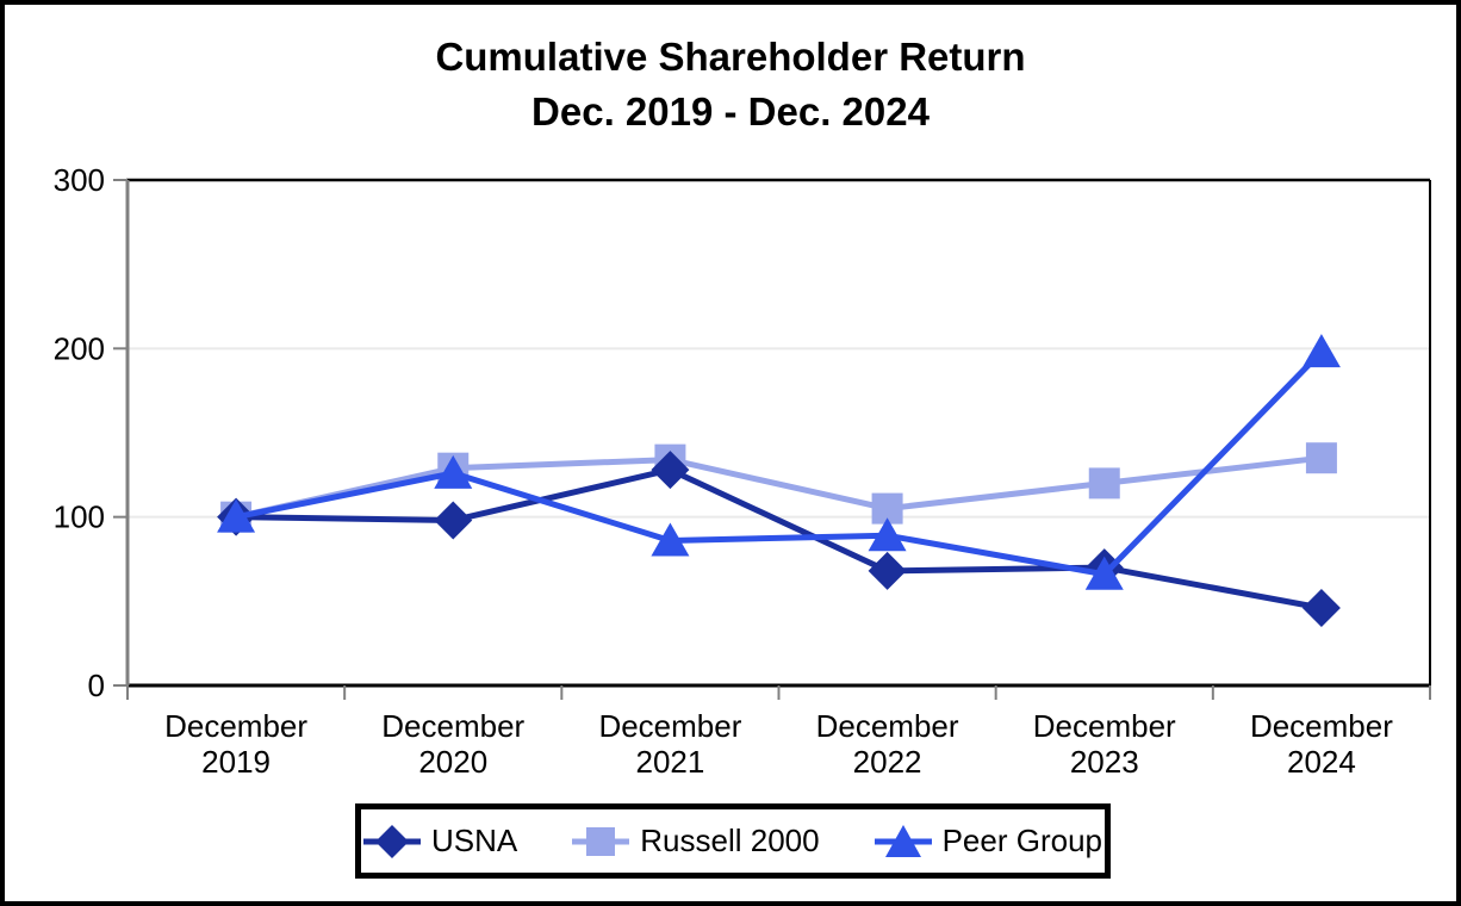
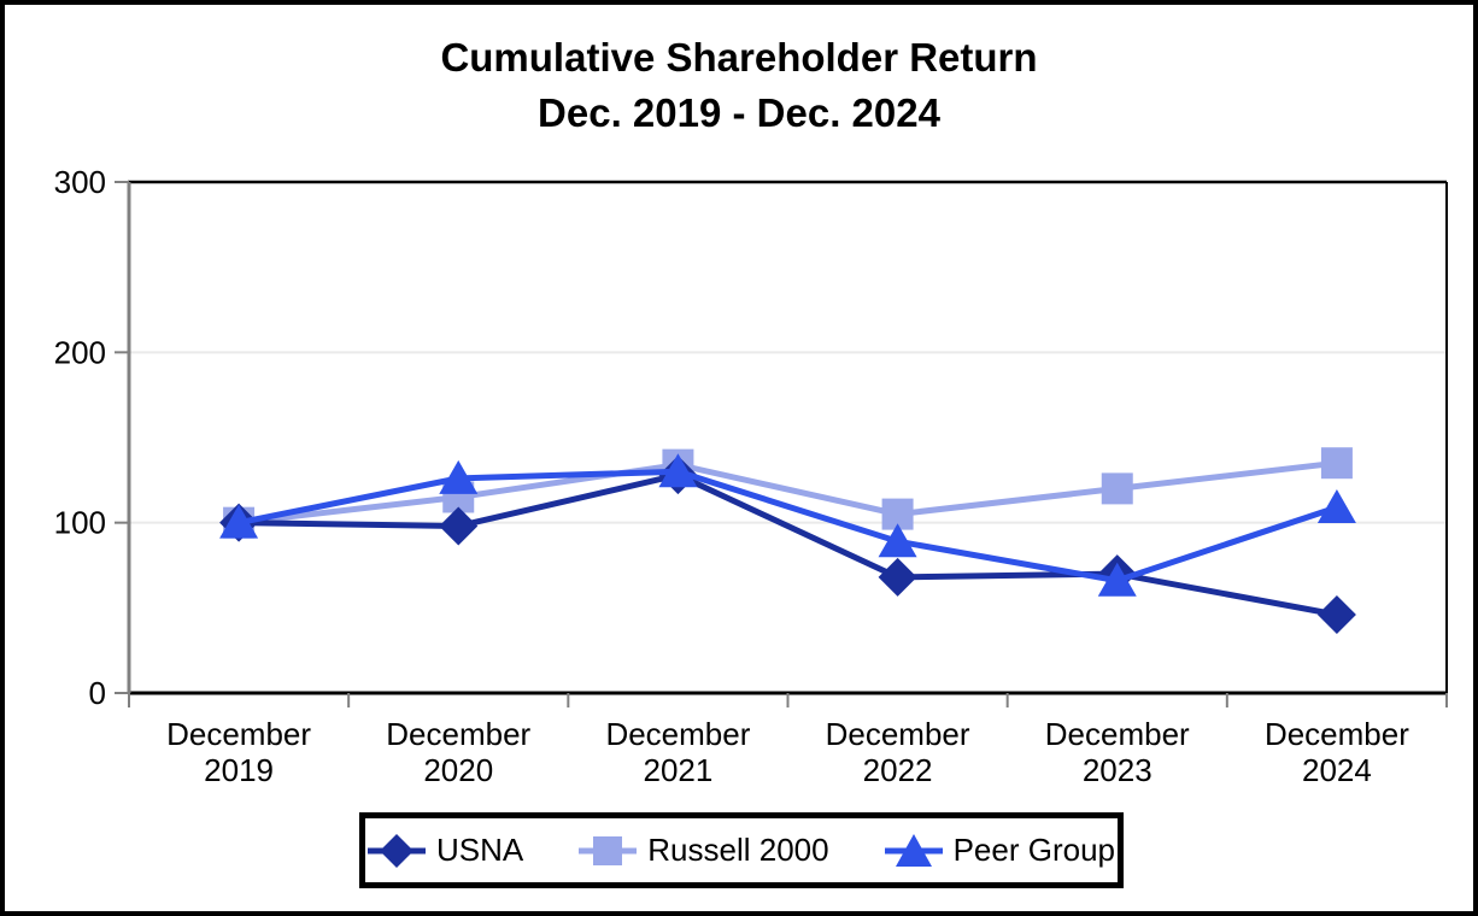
Russell 2000/December 2020: 129 -> 115
Peer Group/December 2021: 86 -> 130
Peer Group/December 2024: 198 -> 109
